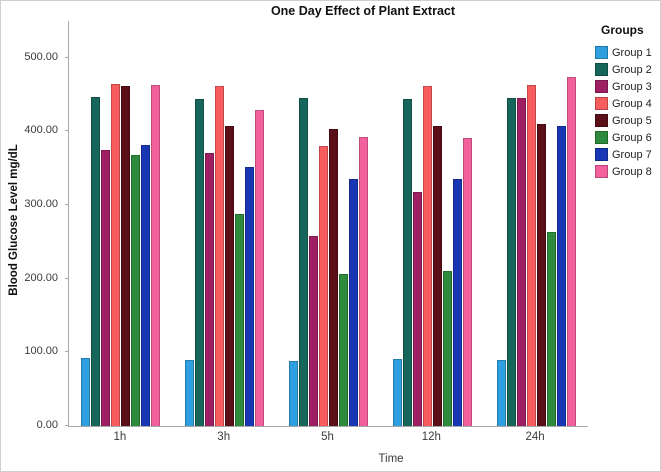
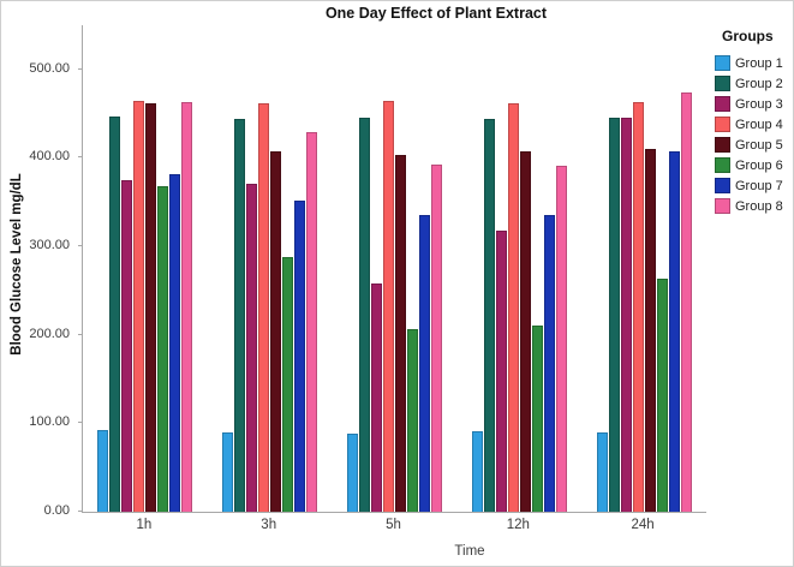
Group 4/5h: 380 -> 460
